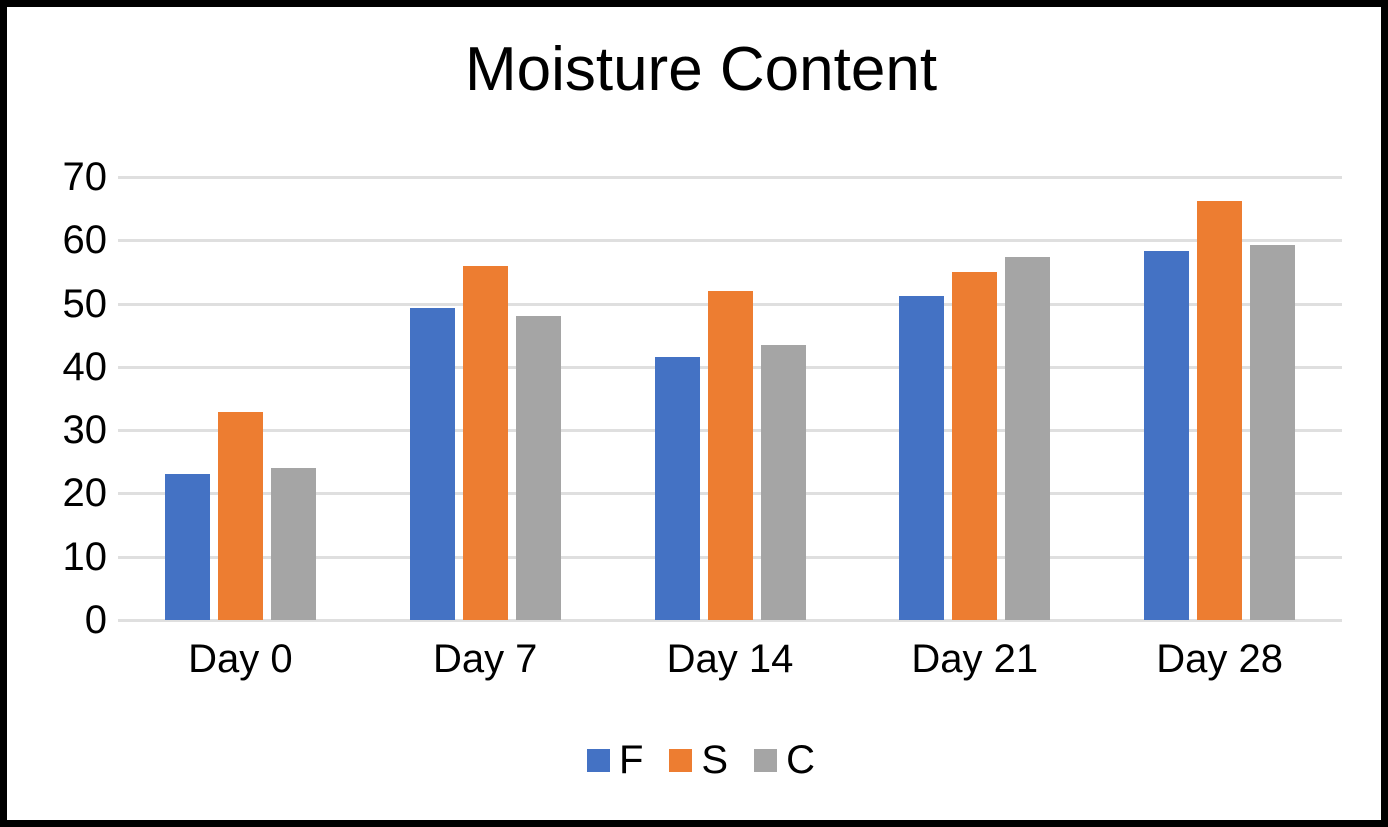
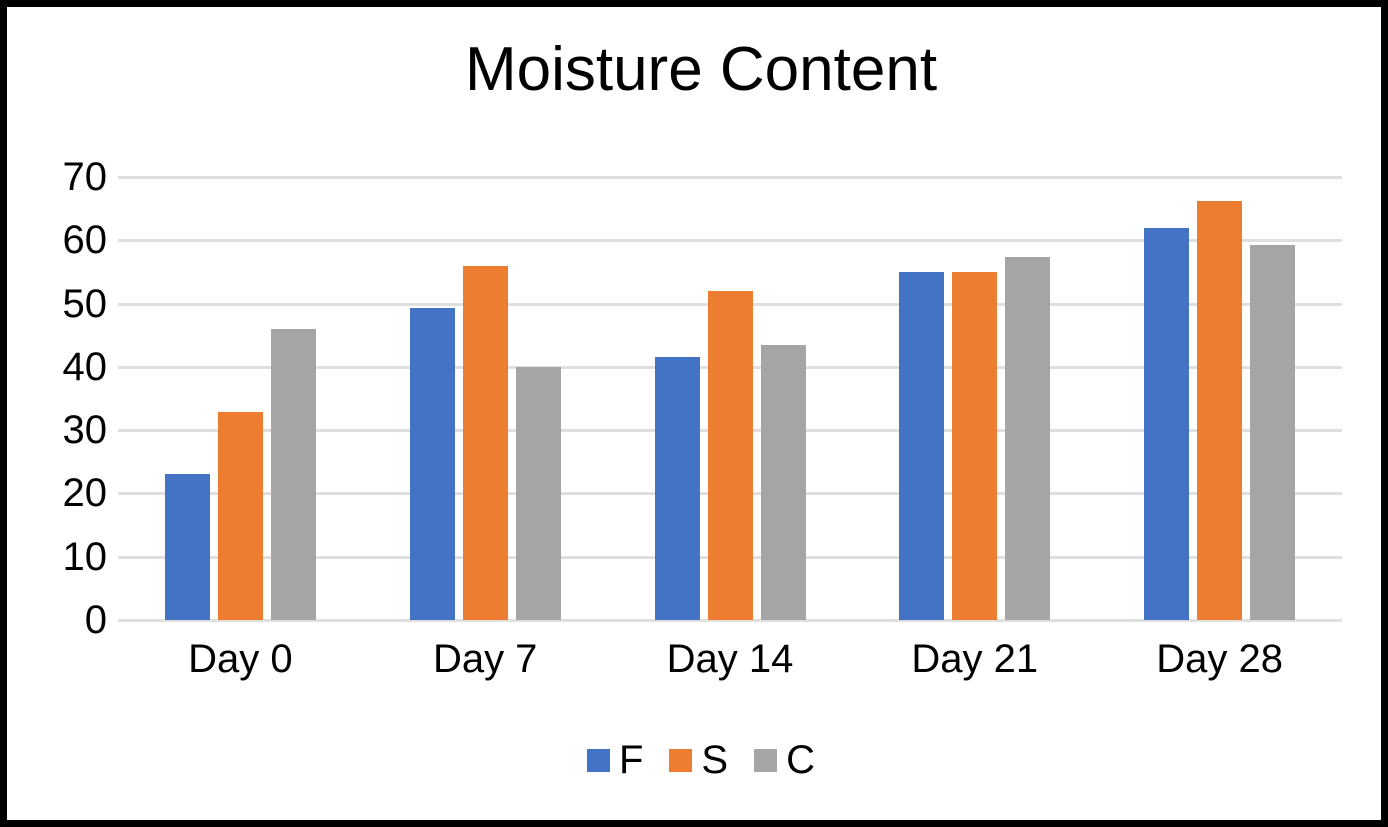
C/Day 0: 24 -> 46
C/Day 7: 48 -> 40
F/Day 21: 51 -> 55
F/Day 28: 58 -> 62
